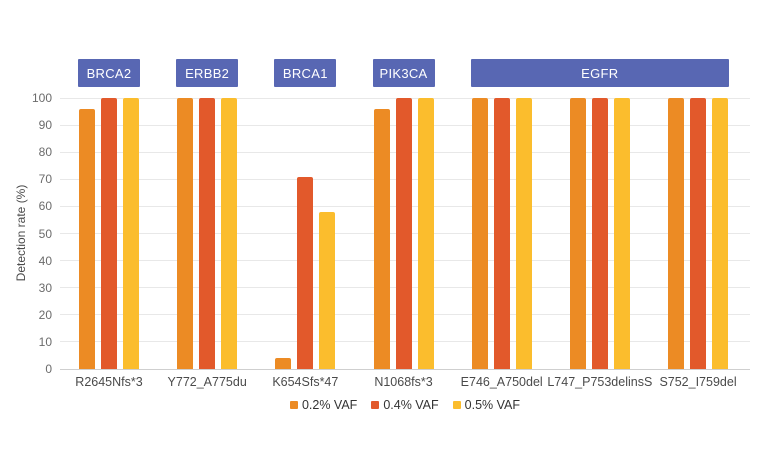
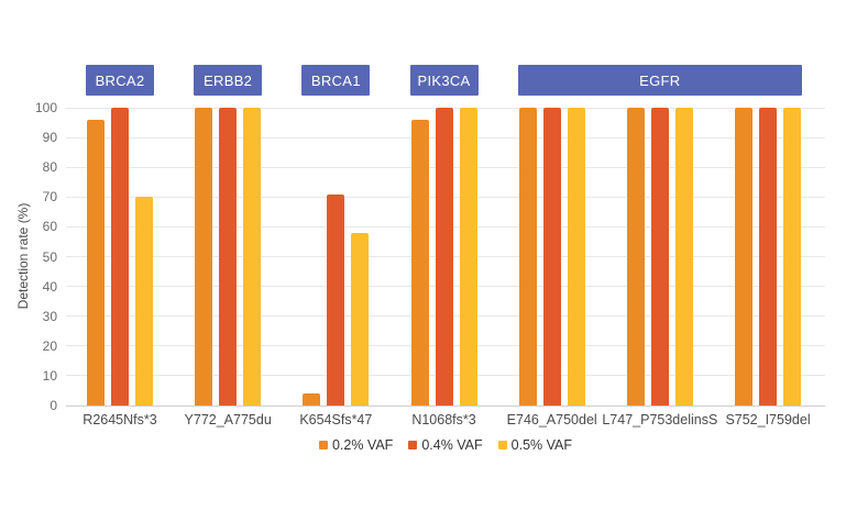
0.5% VAF/R2645Nfs*3: 100 -> 70
